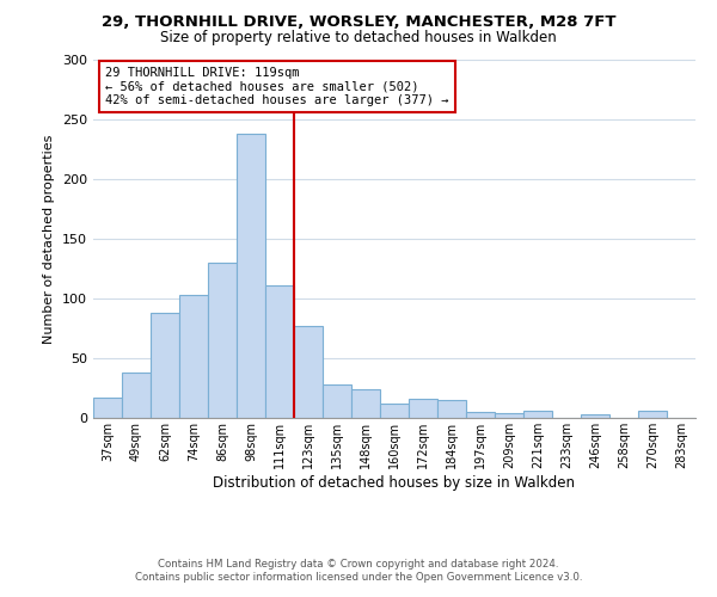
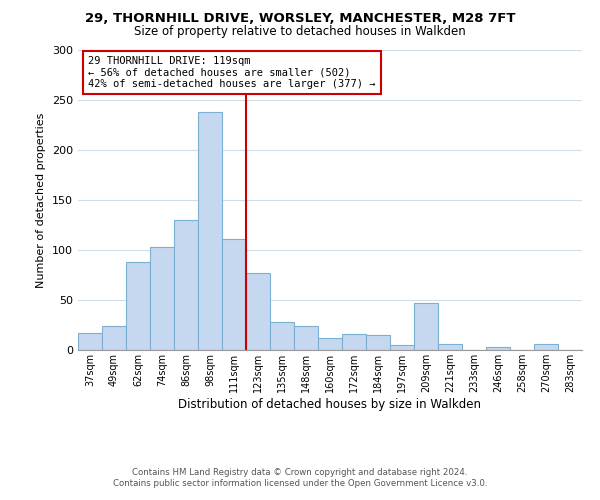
49sqm: 38 -> 24
209sqm: 4 -> 47
